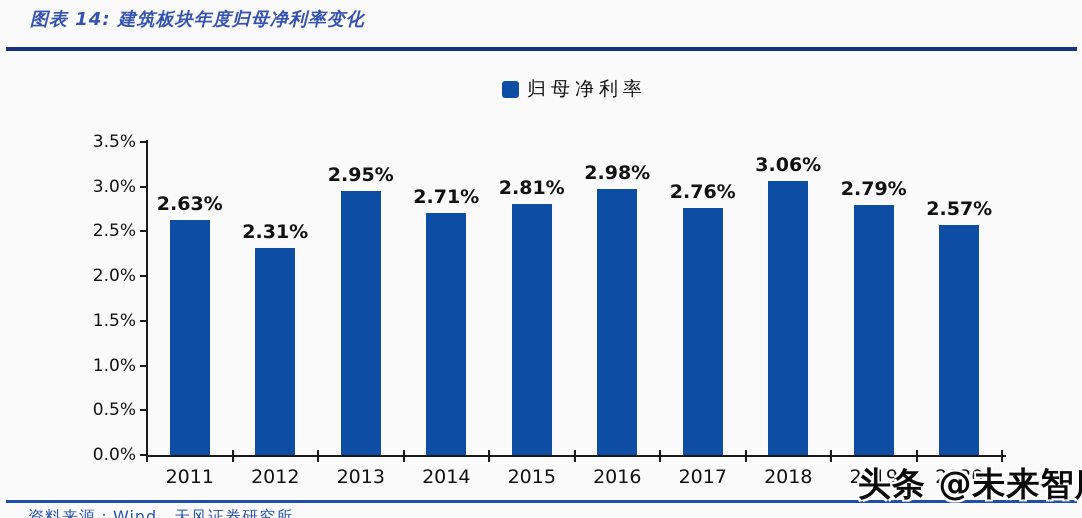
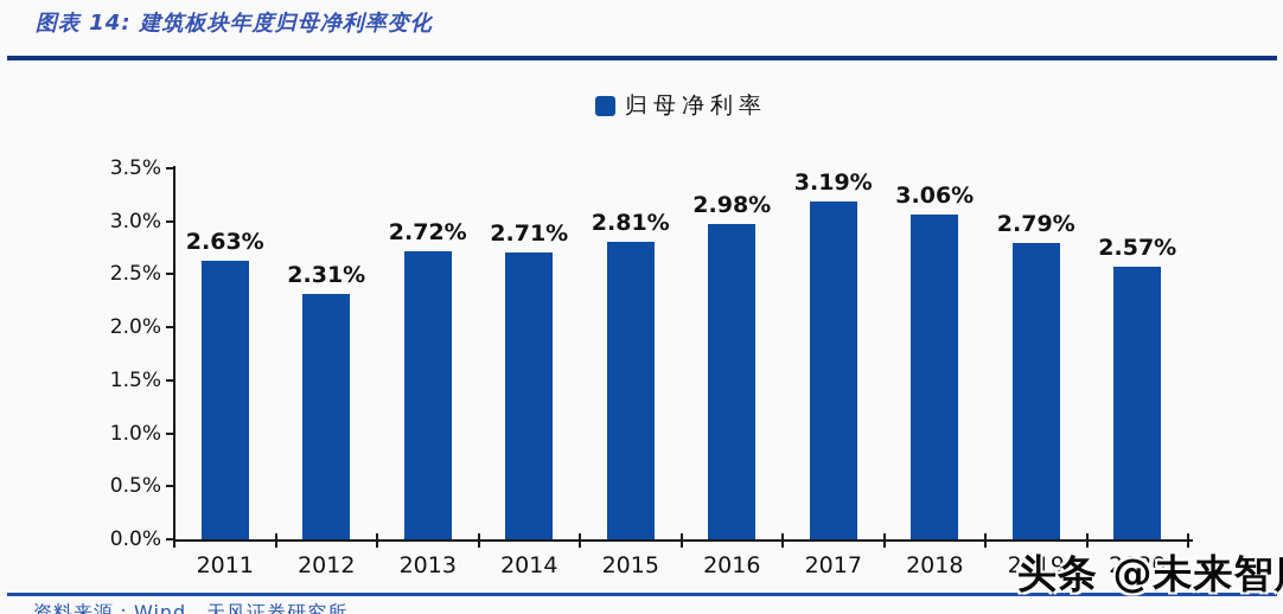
2013: 2.95% -> 2.72%
2017: 2.76% -> 3.19%
